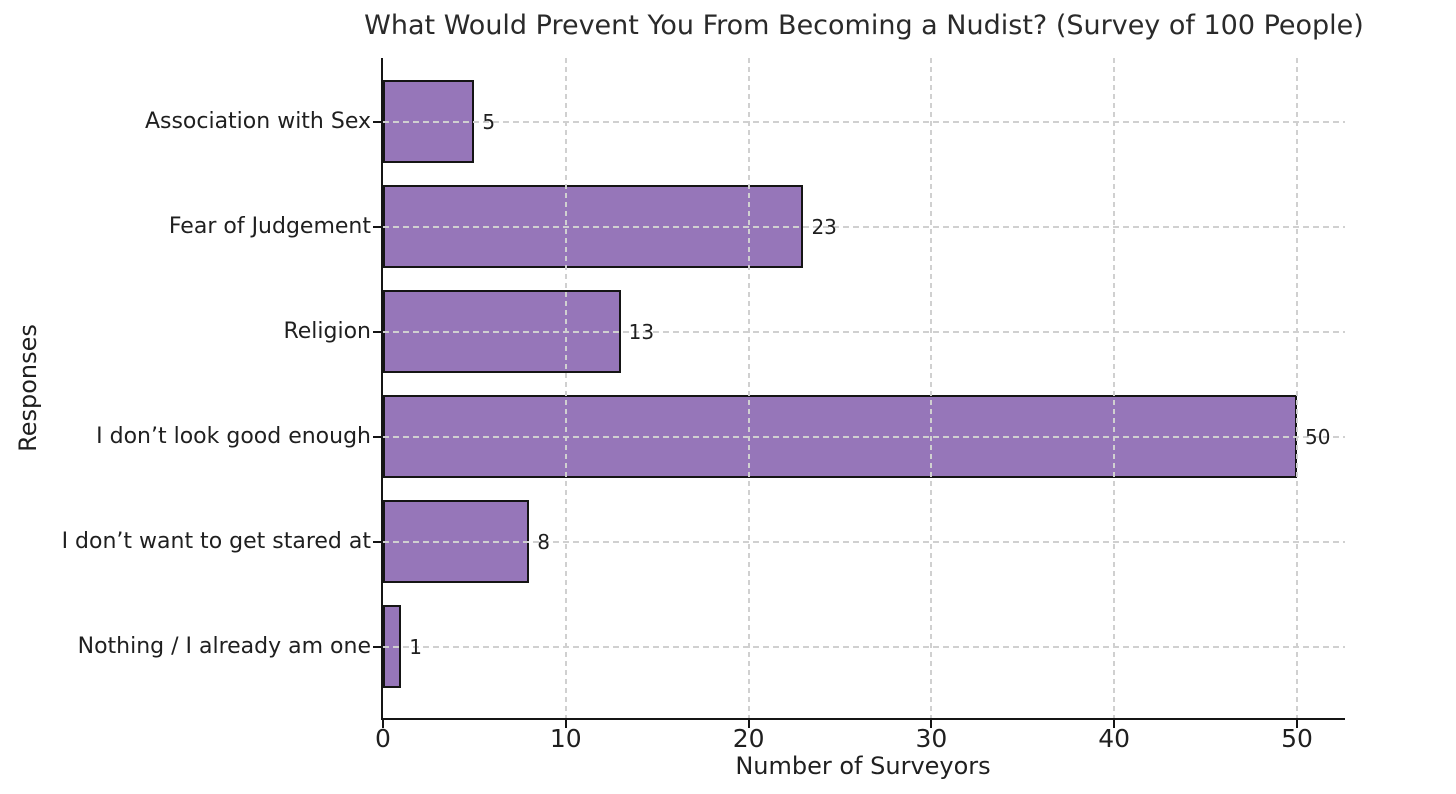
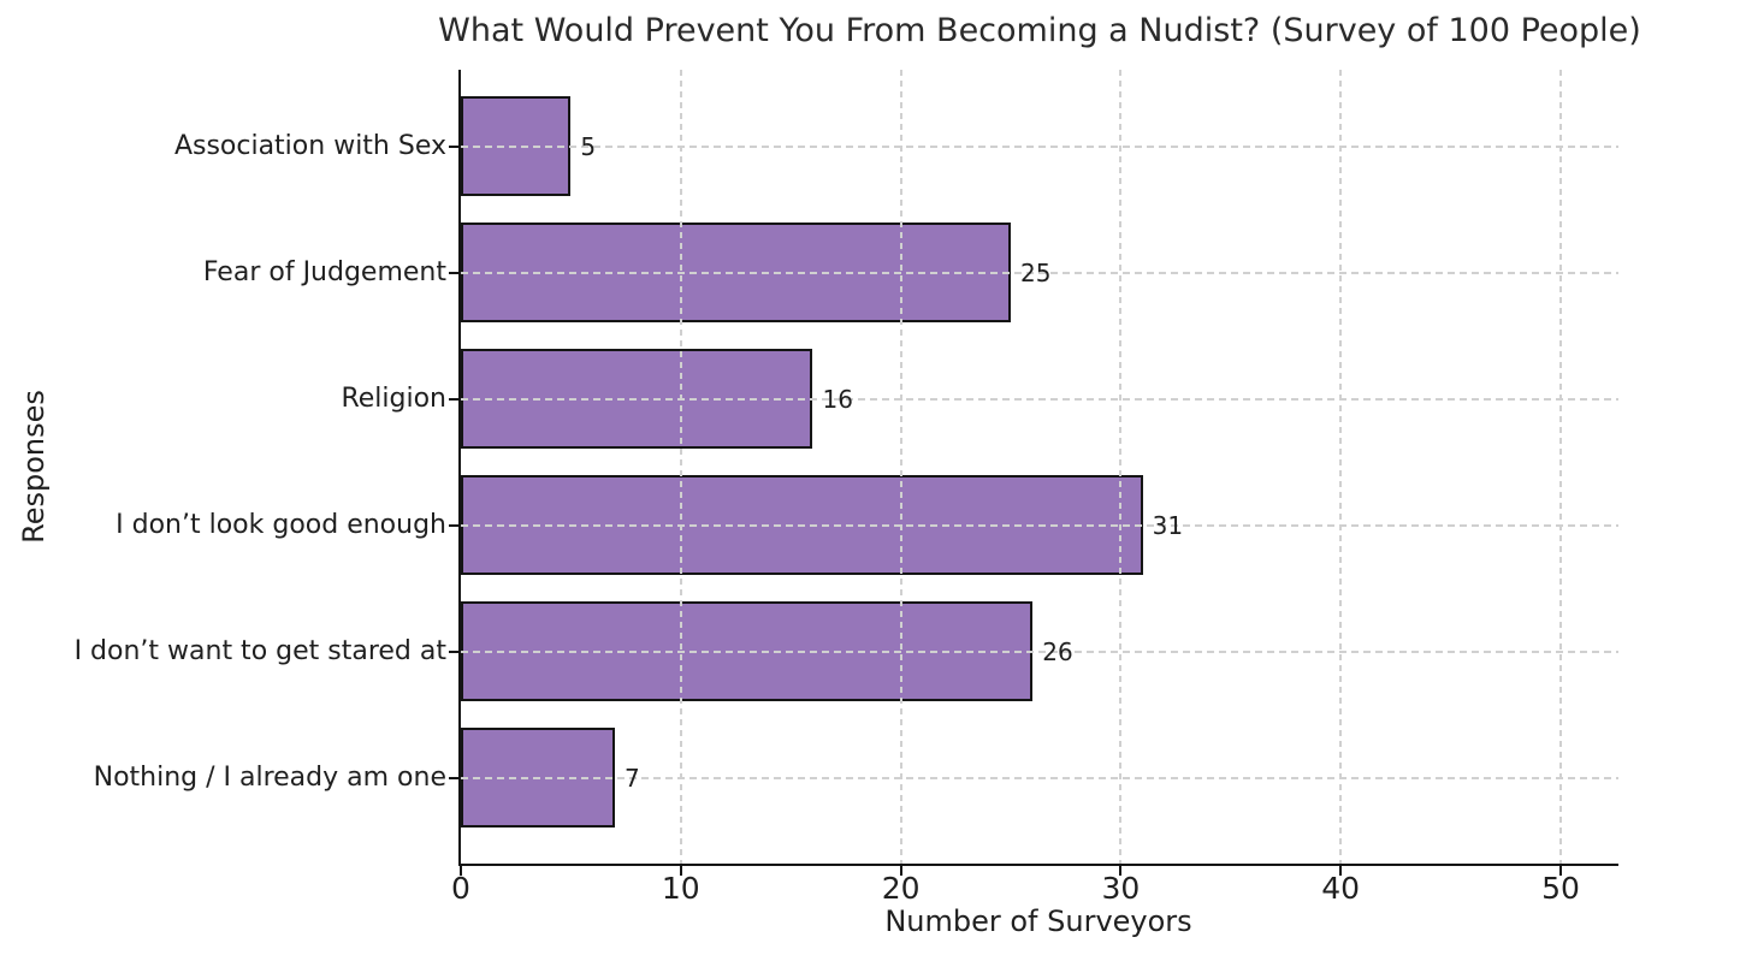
Fear of Judgement: 23 -> 25
Religion: 13 -> 16
I don’t look good enough: 50 -> 31
I don’t want to get stared at: 8 -> 26
Nothing / I already am one: 1 -> 7
